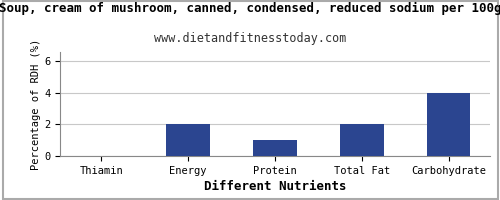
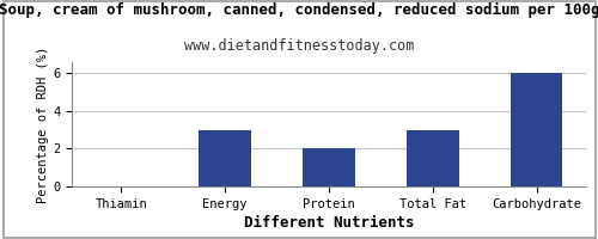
Energy: 2 -> 3
Protein: 1 -> 2
Total Fat: 2 -> 3
Carbohydrate: 4 -> 6
